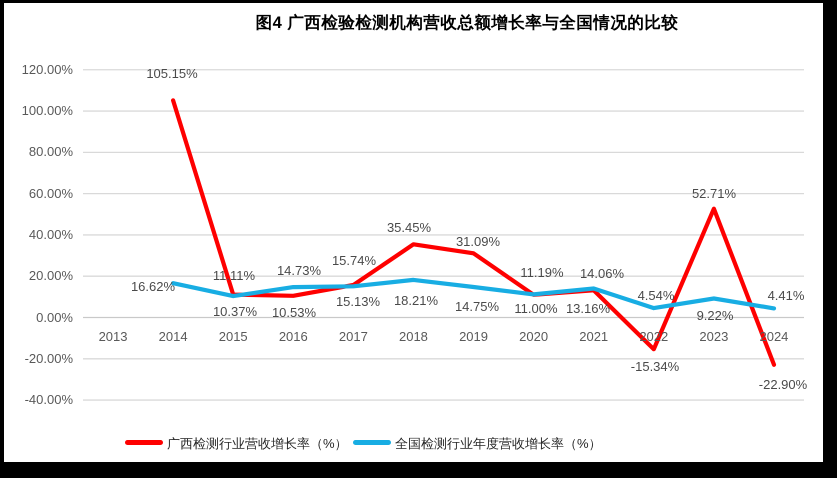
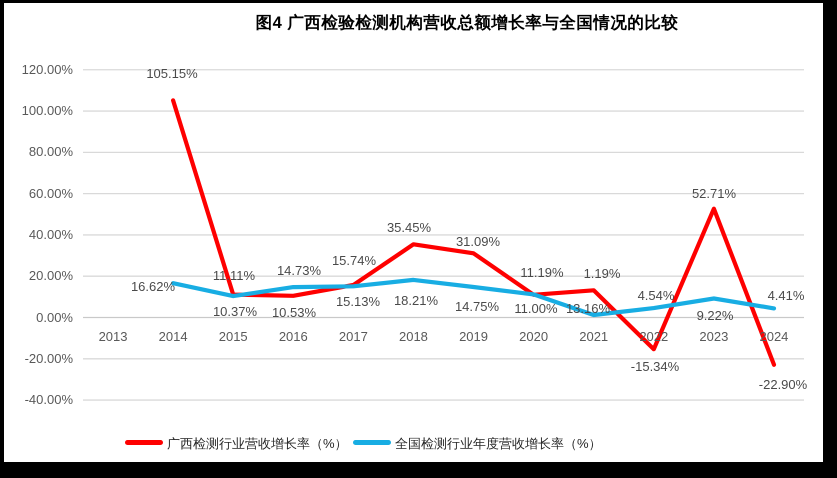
全国检测行业年度营收增长率（%）/2021: 14.06% -> 1.19%
